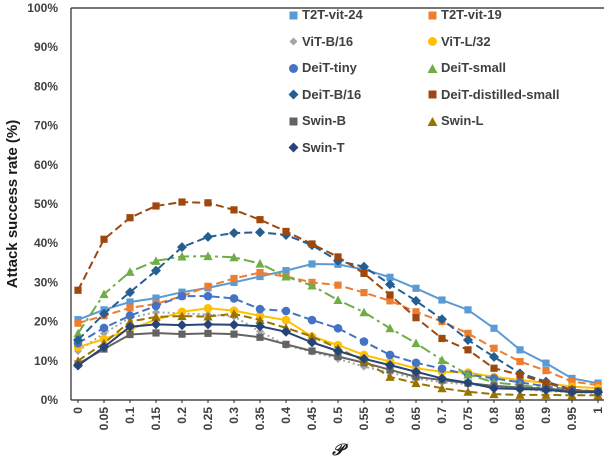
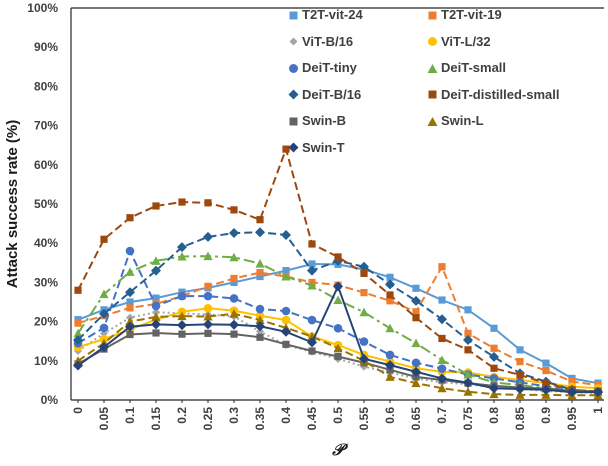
DeiT-tiny/0.1: 22% -> 38%
DeiT-distilled-small/0.4: 43% -> 64%
DeiT-B/16/0.45: 40% -> 33%
Swin-T/0.5: 12% -> 29%
T2T-vit-19/0.7: 20% -> 34%
